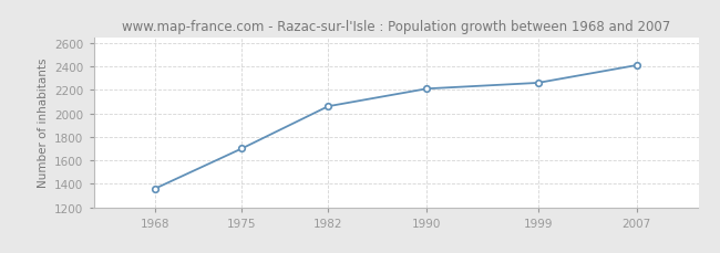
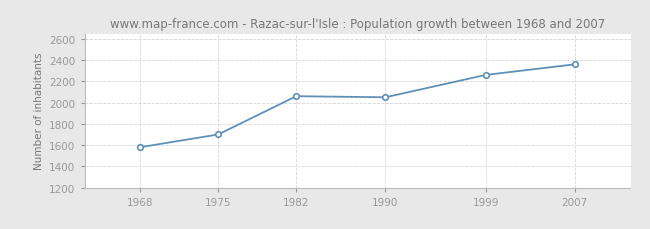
1968: 1360 -> 1580
1990: 2210 -> 2050
2007: 2410 -> 2360
